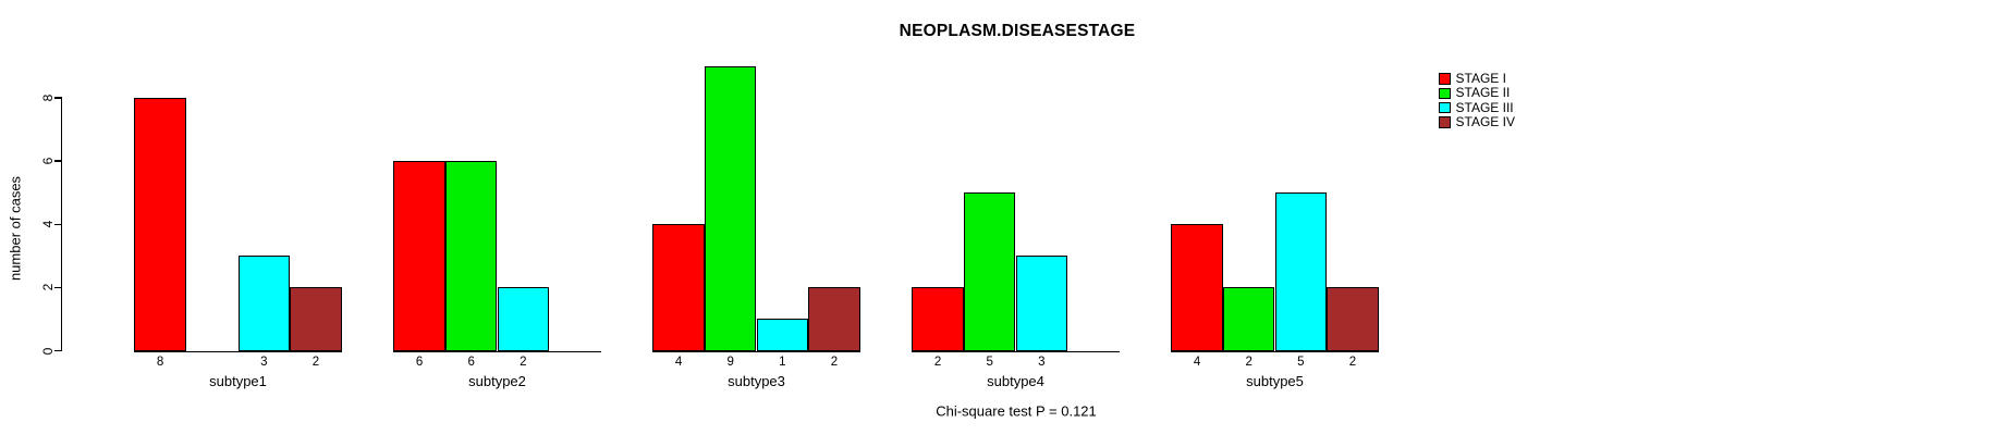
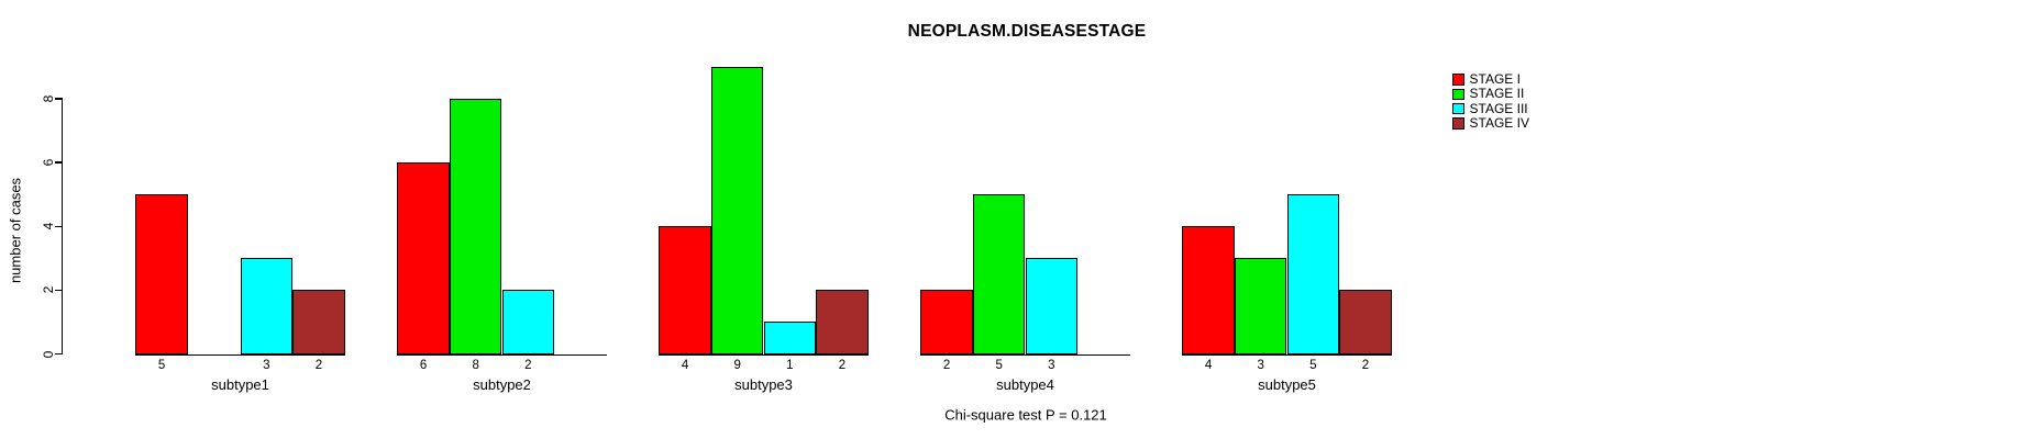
STAGE I/subtype1: 8 -> 5
STAGE II/subtype2: 6 -> 8
STAGE II/subtype5: 2 -> 3
